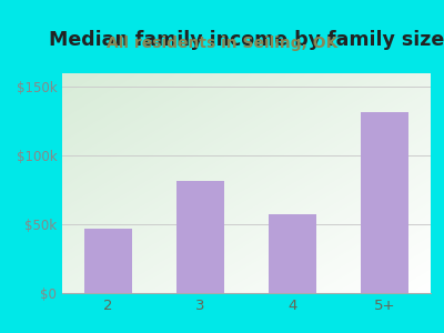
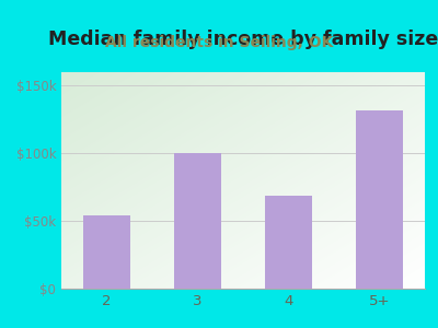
2: $47k -> $54k
3: $82k -> $100k
4: $57k -> $69k
